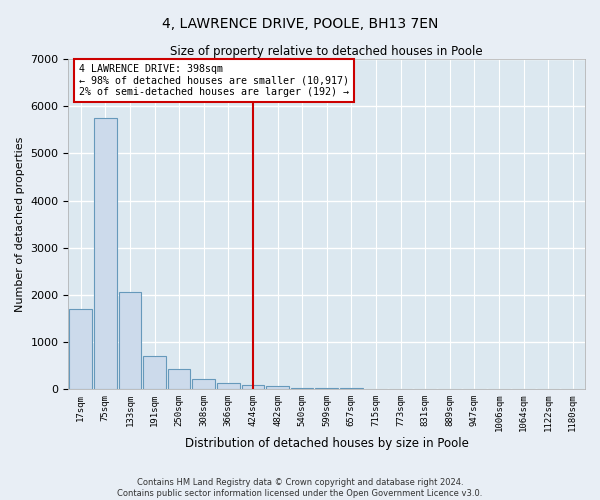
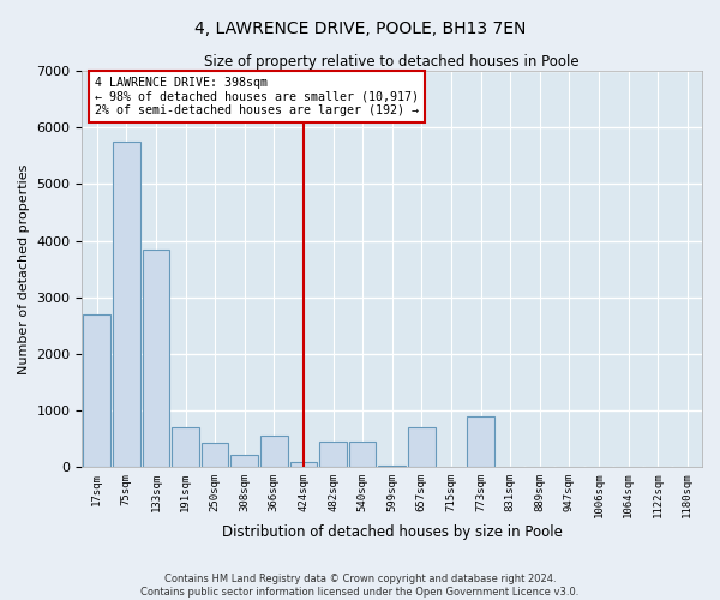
17sqm: 1700 -> 2700
133sqm: 2050 -> 3850
366sqm: 120 -> 550
482sqm: 60 -> 450
540sqm: 30 -> 450
657sqm: 10 -> 700
773sqm: 0 -> 900
